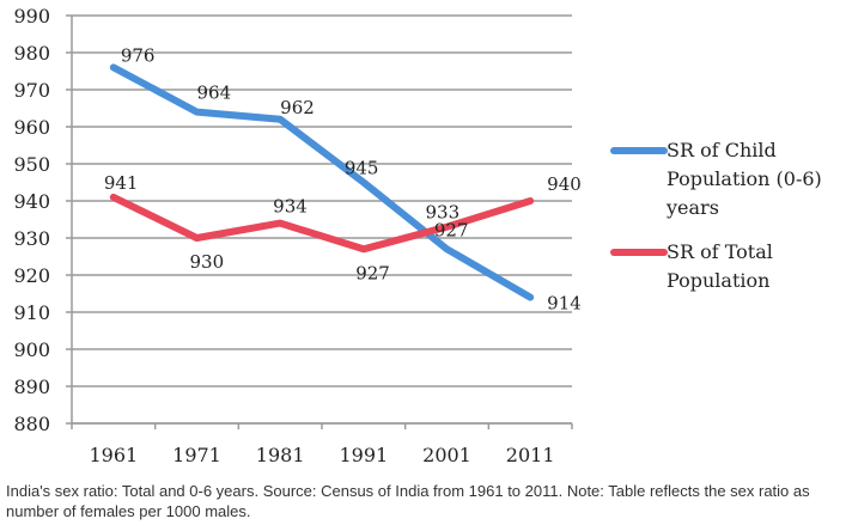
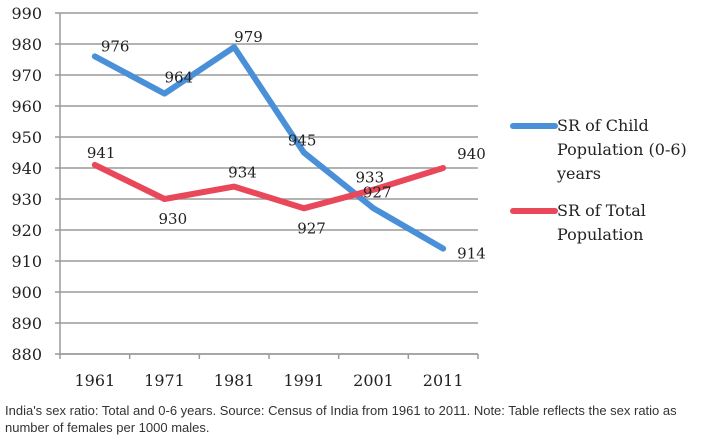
SR of Child Population (0-6) years/1981: 962 -> 979
